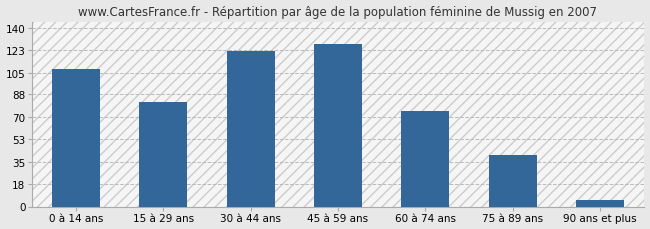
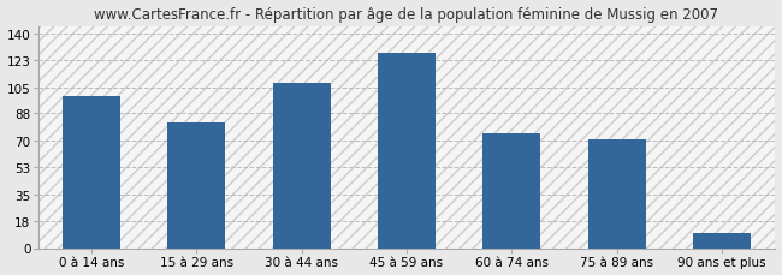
0 à 14 ans: 108 -> 99
30 à 44 ans: 122 -> 108
75 à 89 ans: 40 -> 71
90 ans et plus: 5 -> 10
